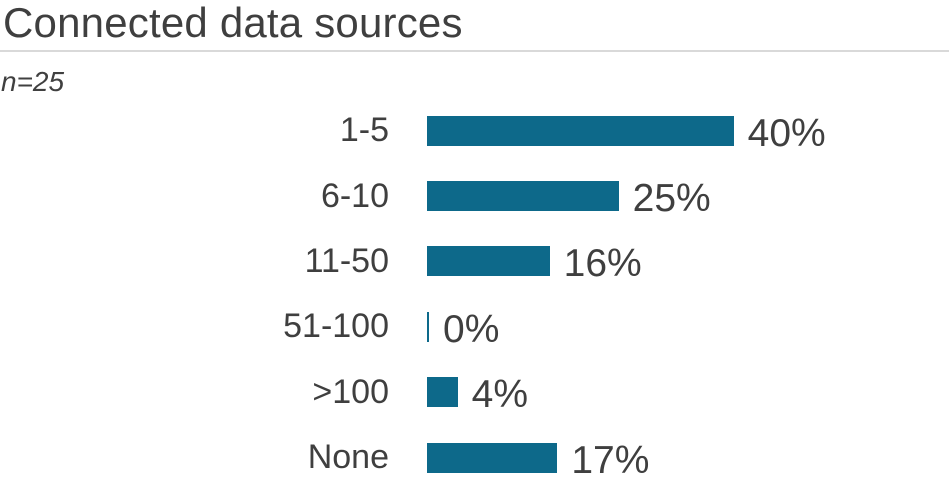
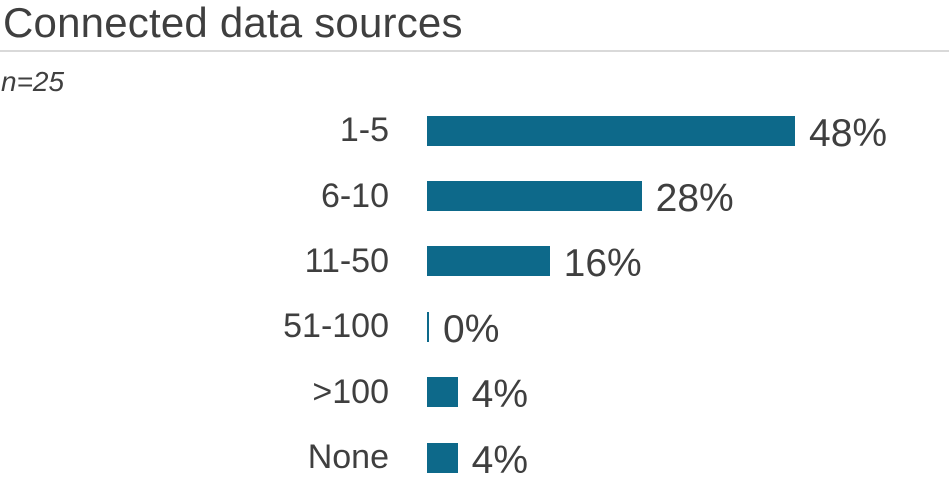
1-5: 40% -> 48%
6-10: 25% -> 28%
None: 17% -> 4%
